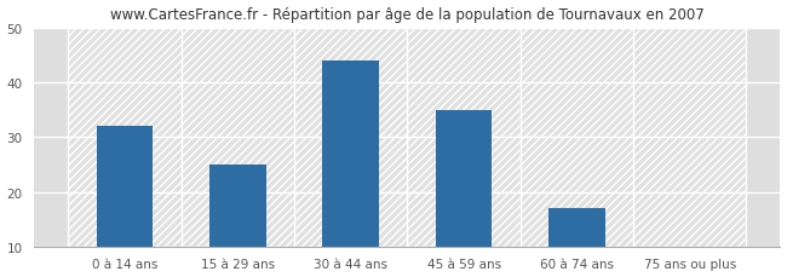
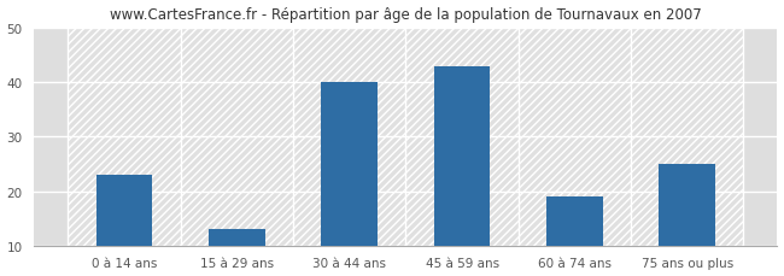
0 à 14 ans: 32 -> 23
15 à 29 ans: 25 -> 13
30 à 44 ans: 44 -> 40
45 à 59 ans: 35 -> 43
60 à 74 ans: 17 -> 19
75 ans ou plus: 10 -> 25
